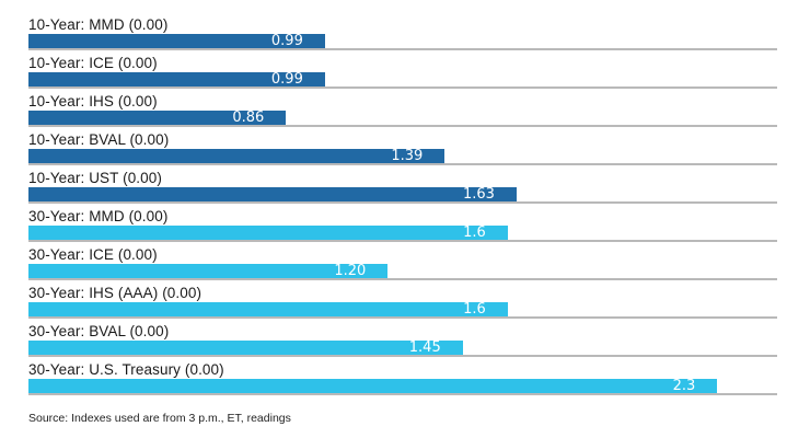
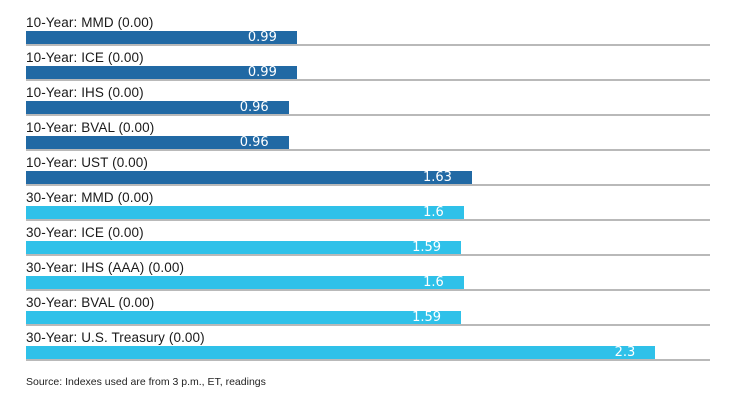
10-Year: IHS (0.00): 0.86 -> 0.96
10-Year: BVAL (0.00): 1.39 -> 0.96
30-Year: ICE (0.00): 1.20 -> 1.59
30-Year: BVAL (0.00): 1.45 -> 1.59
